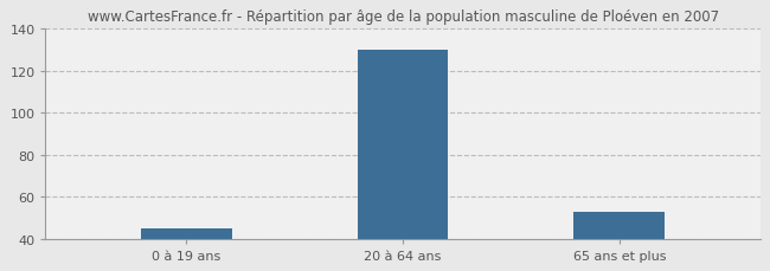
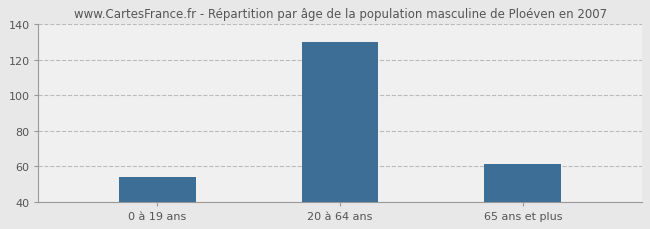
0 à 19 ans: 45 -> 54
65 ans et plus: 53 -> 61
